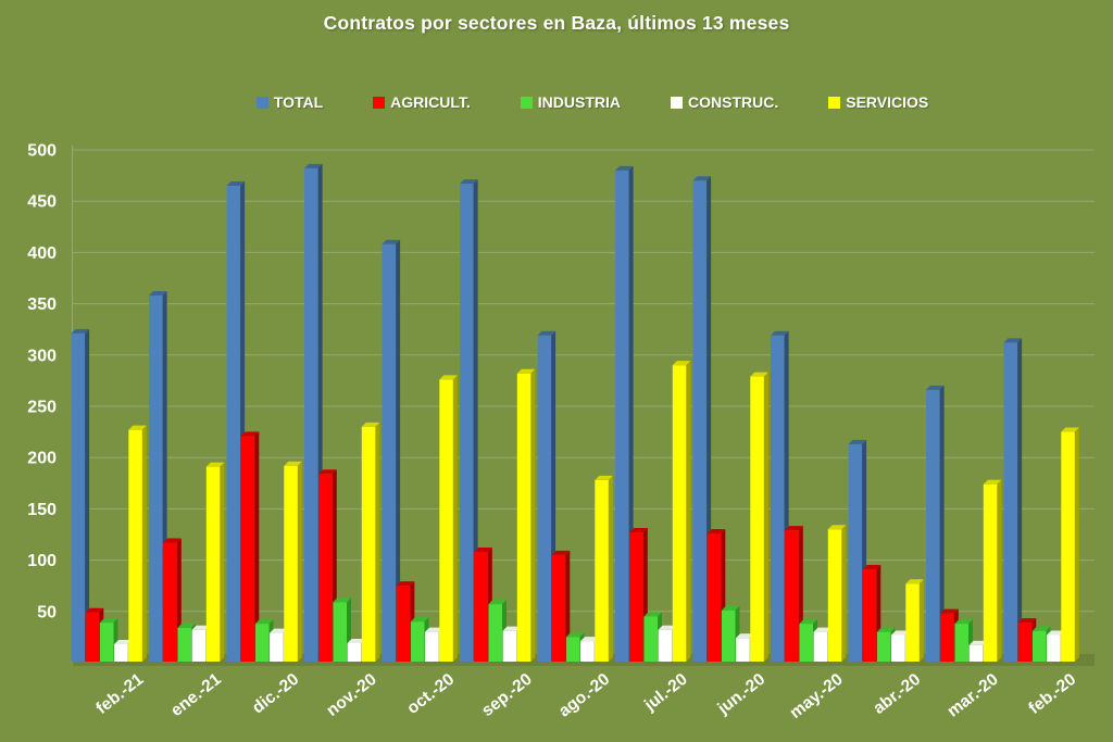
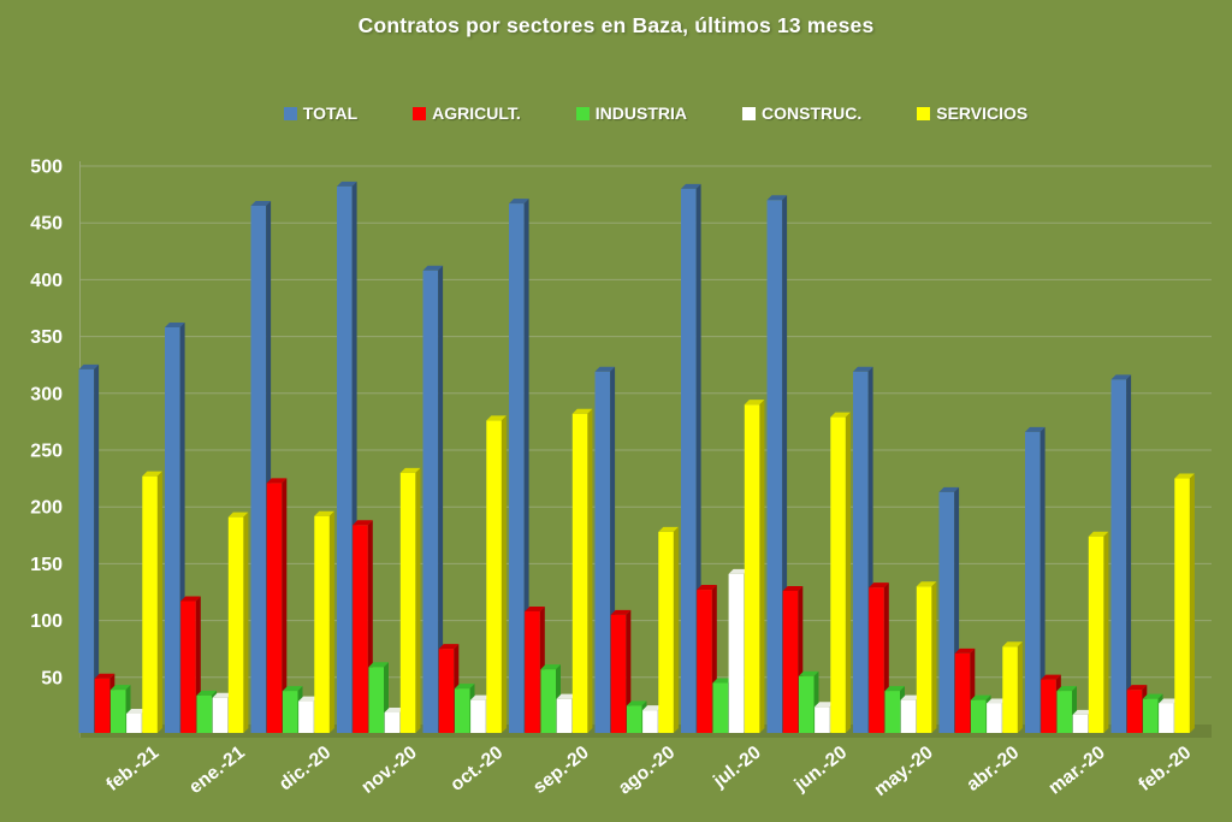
CONSTRUC./jul.-20: 30 -> 140
AGRICULT./abr.-20: 90 -> 70
